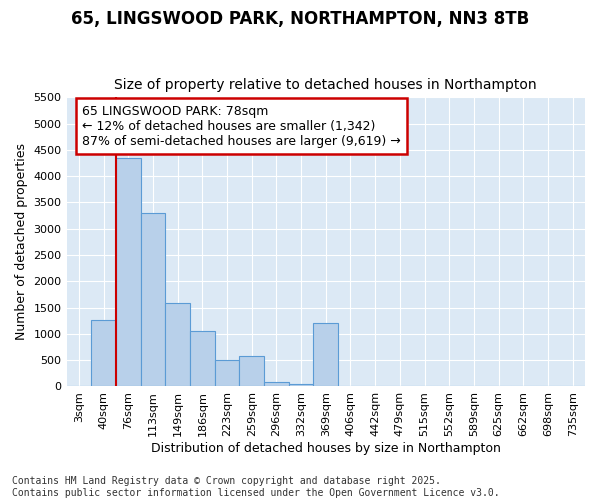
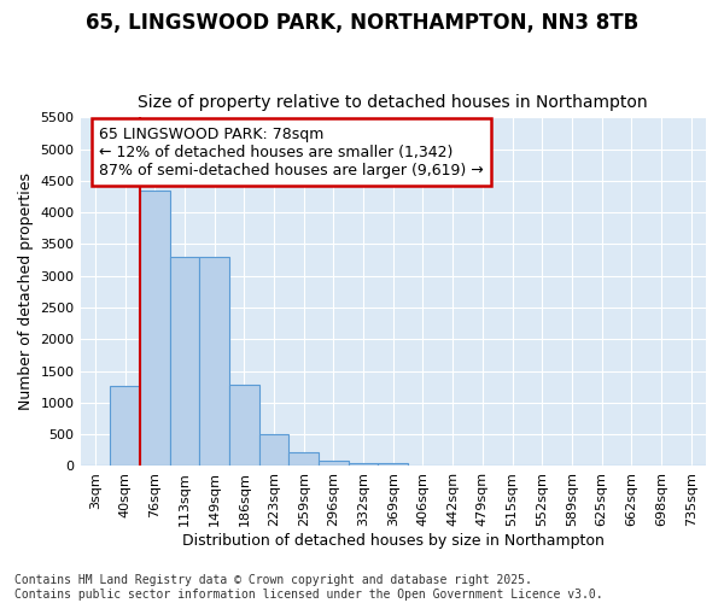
149sqm: 1580 -> 3300
186sqm: 1060 -> 1280
259sqm: 580 -> 220
369sqm: 1200 -> 60
